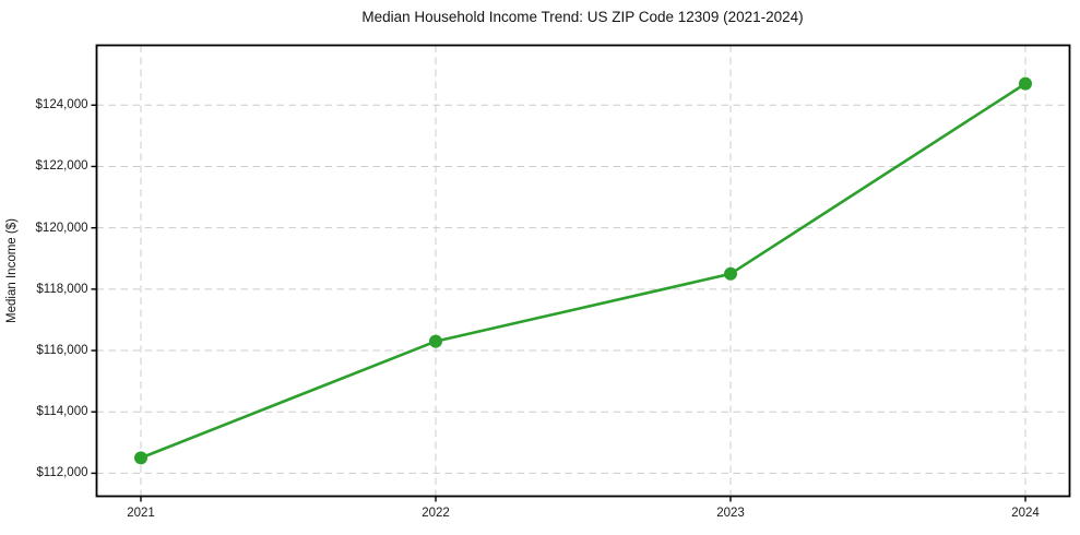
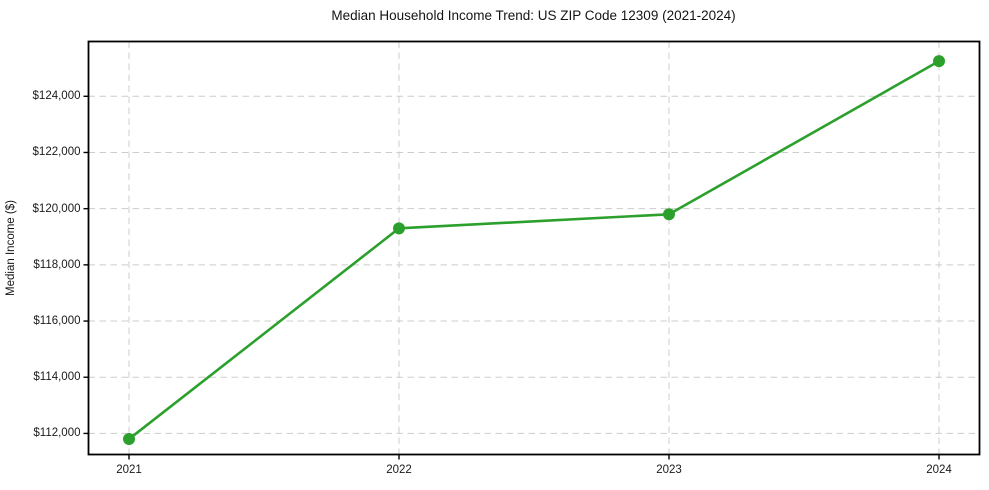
2021: $112500 -> $111800
2022: $116300 -> $119300
2023: $118500 -> $119800
2024: $124700 -> $125200
